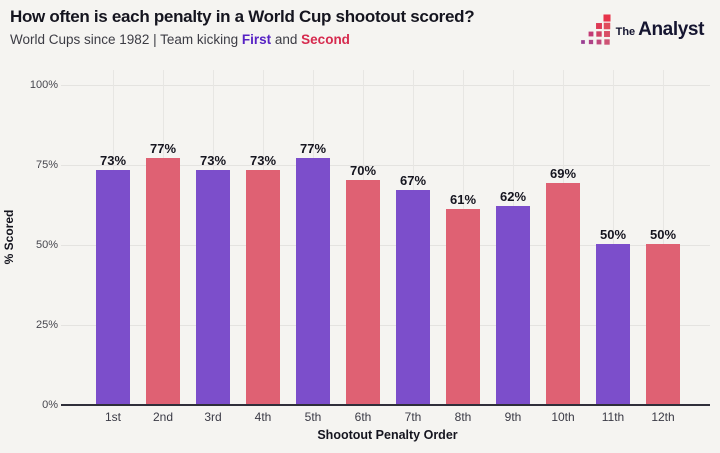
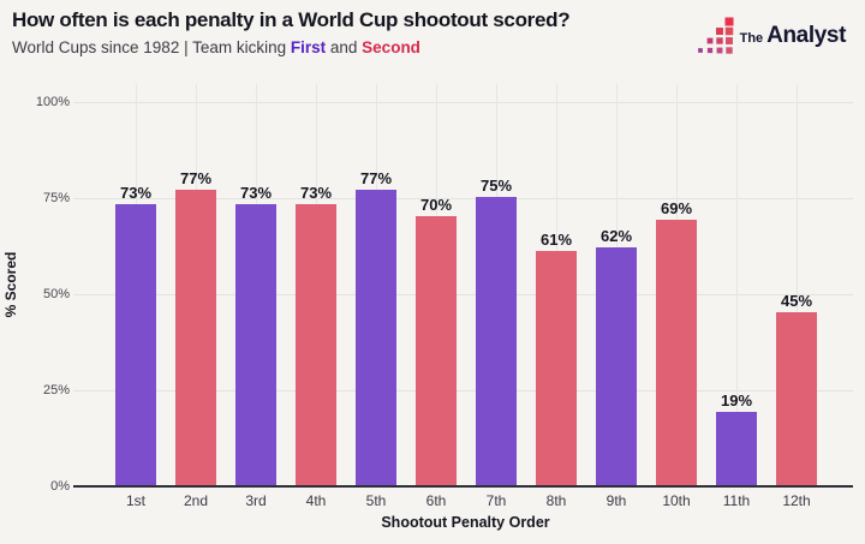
7th: 67% -> 75%
11th: 50% -> 19%
12th: 50% -> 45%
